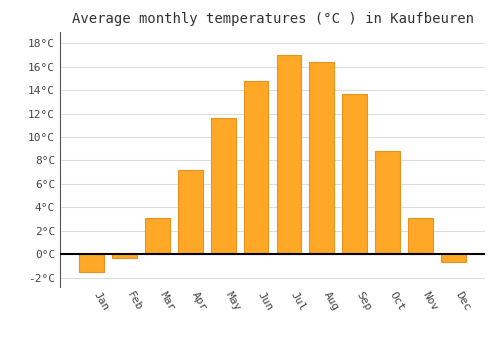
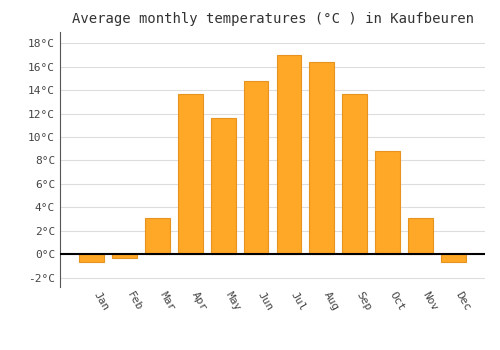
Jan: -1.5°C -> -0.7°C
Apr: 7.2°C -> 13.7°C
